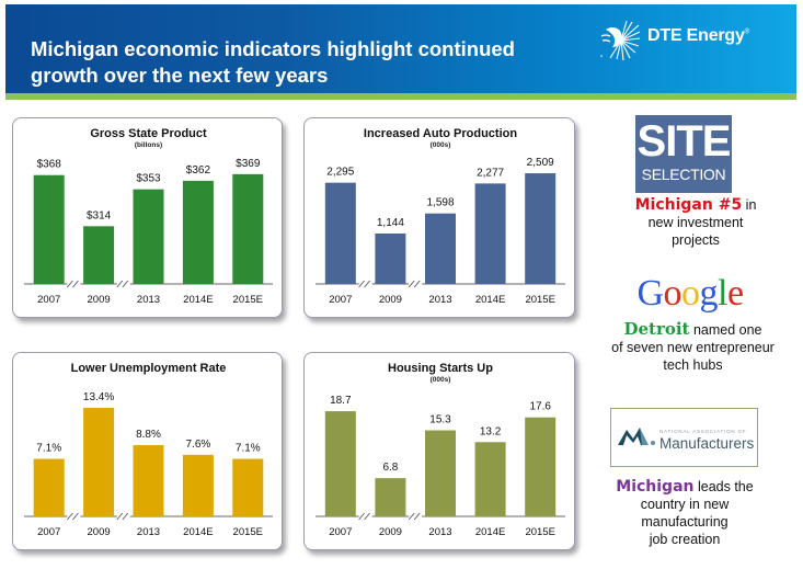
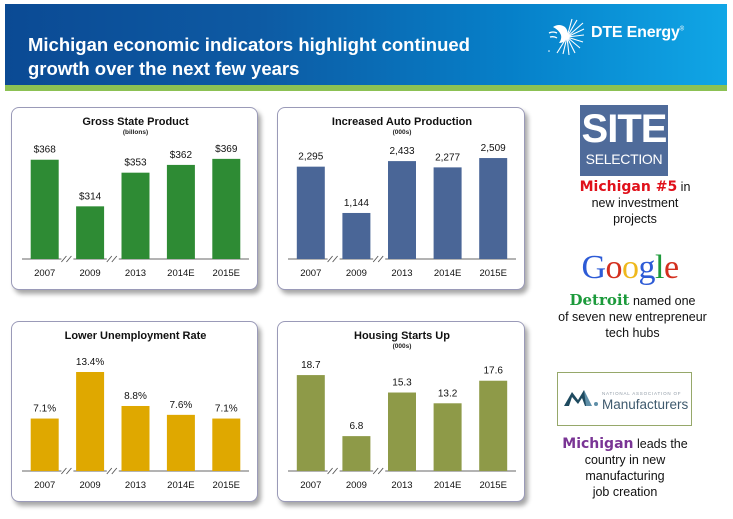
Increased Auto Production/2013: 1,598 -> 2,433
